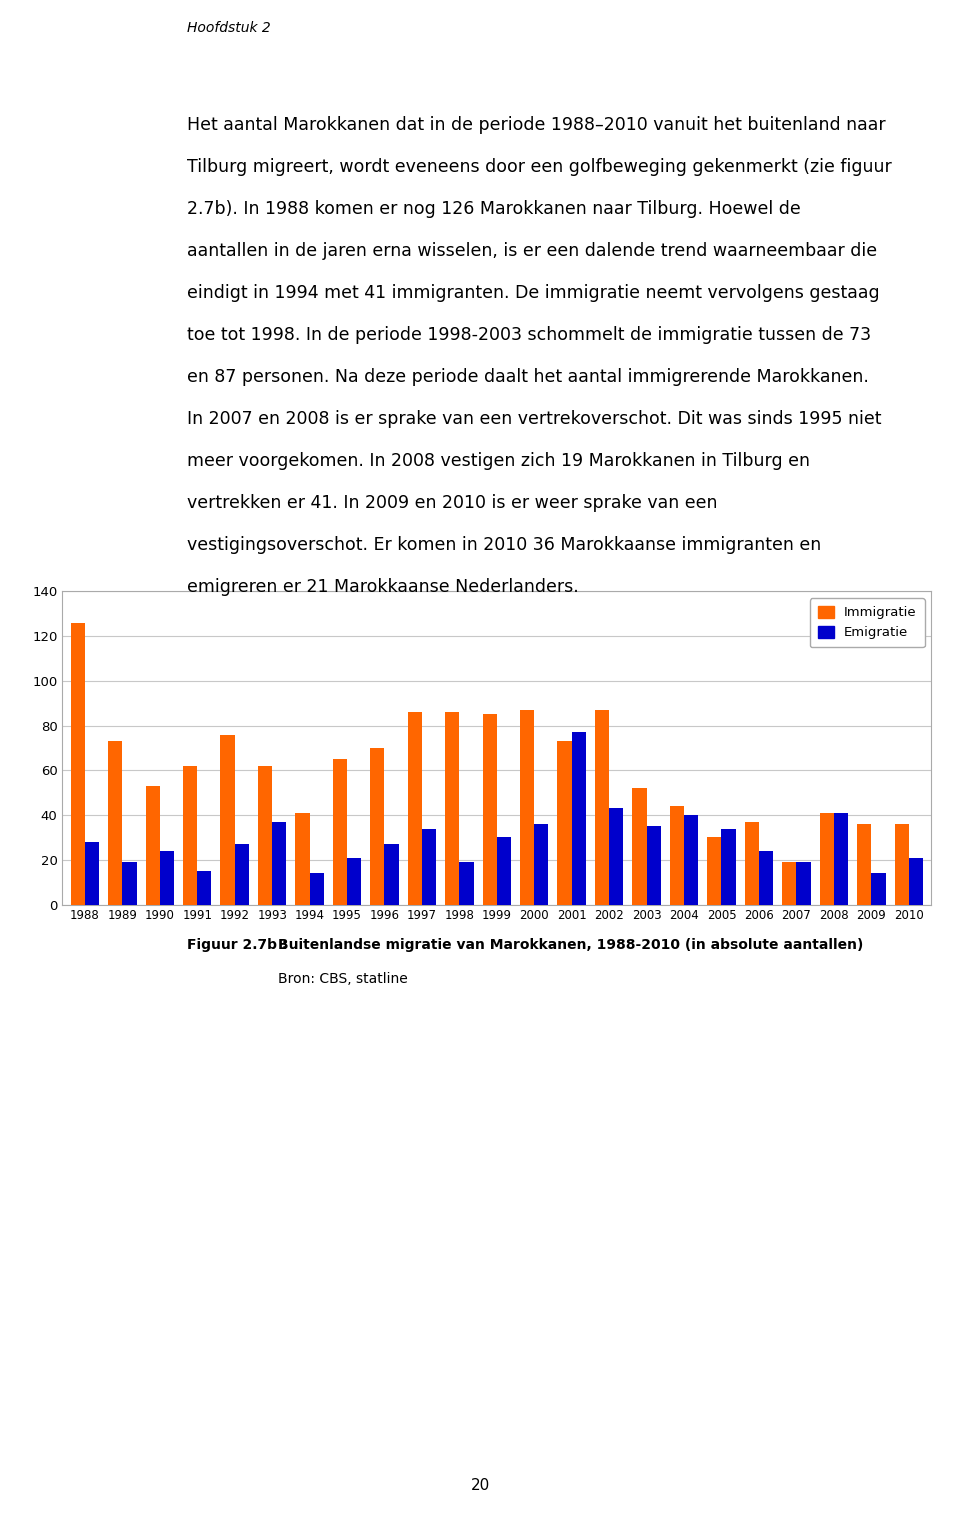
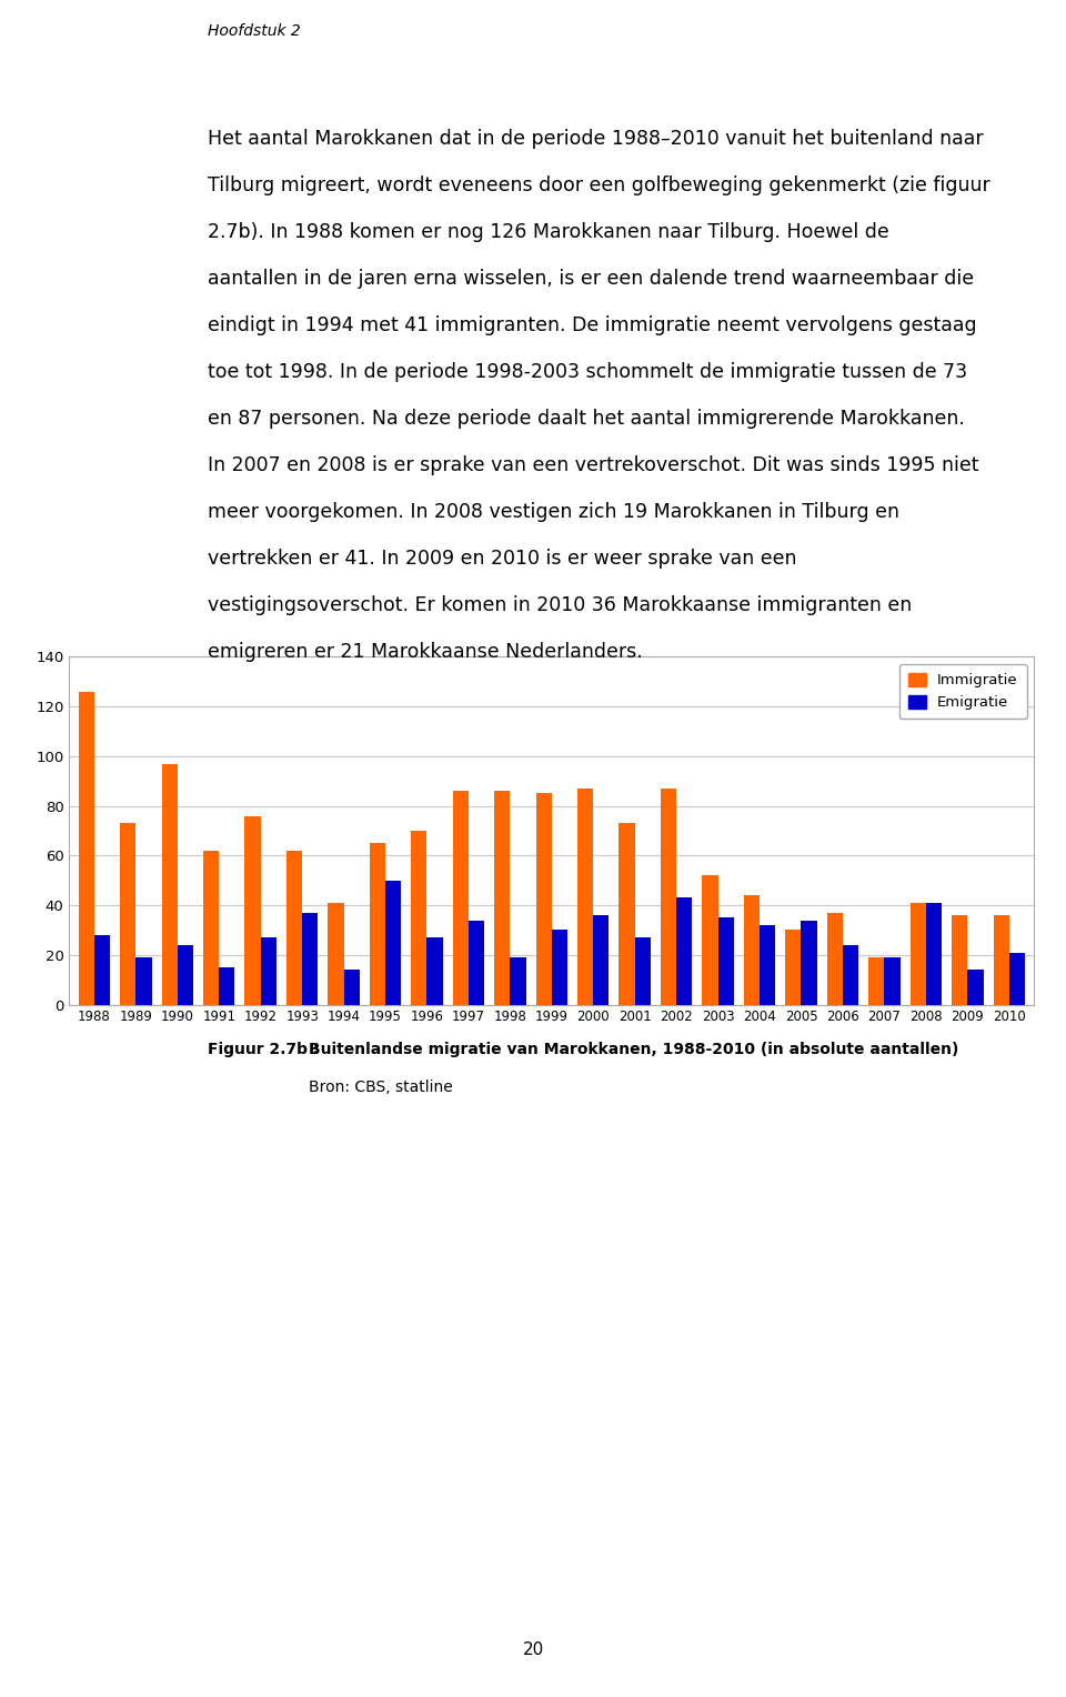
Immigratie/1990: 53 -> 97
Emigratie/1995: 21 -> 50
Emigratie/2001: 77 -> 27
Emigratie/2004: 40 -> 32
